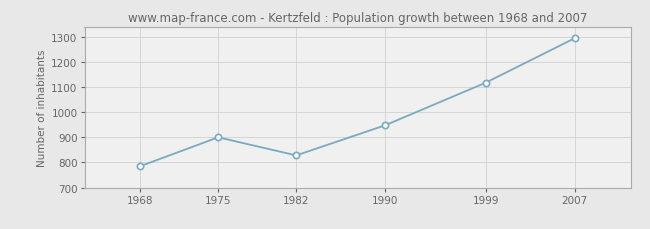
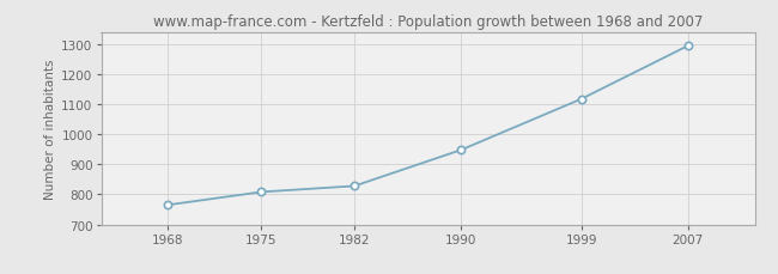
1968: 785 -> 765
1975: 900 -> 808
